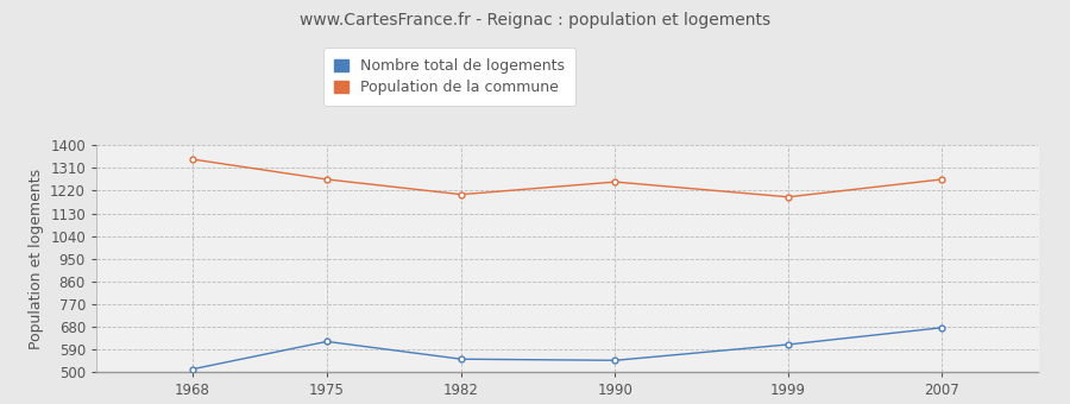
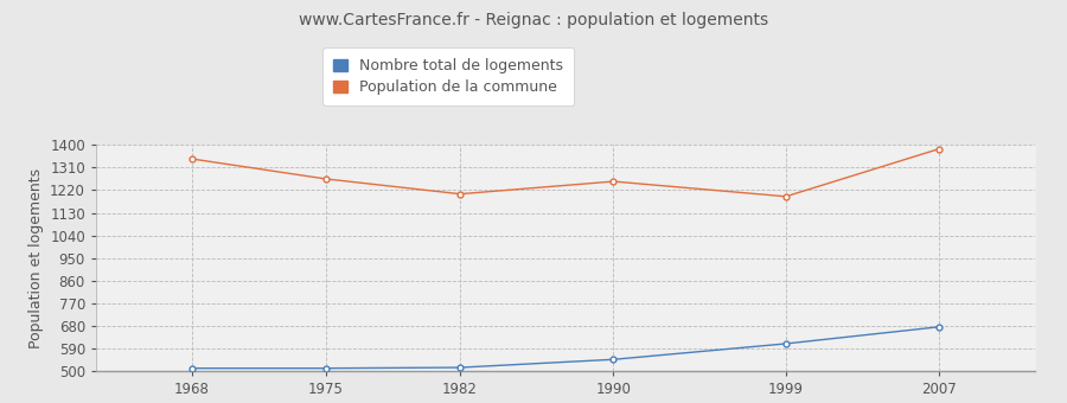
Nombre total de logements/1975: 620 -> 510
Nombre total de logements/1982: 550 -> 513
Population de la commune/2007: 1265 -> 1385
